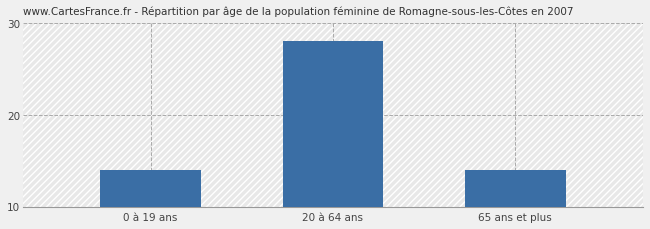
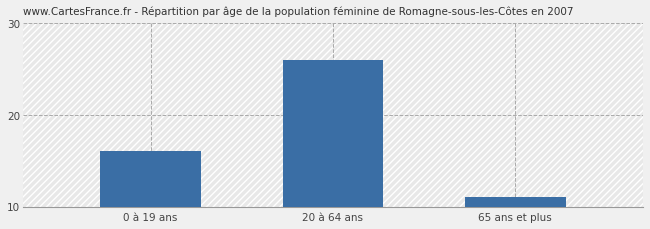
0 à 19 ans: 14 -> 16
20 à 64 ans: 28 -> 26
65 ans et plus: 14 -> 11
